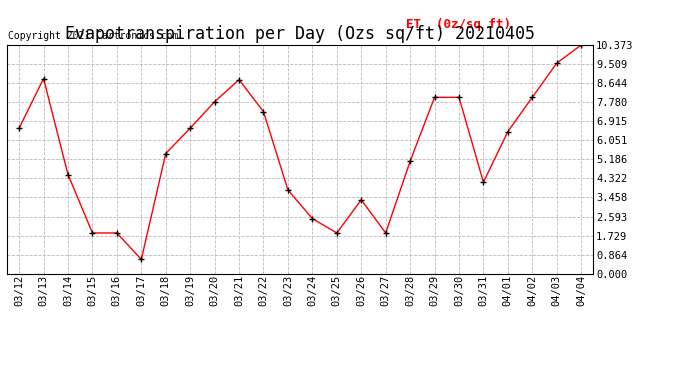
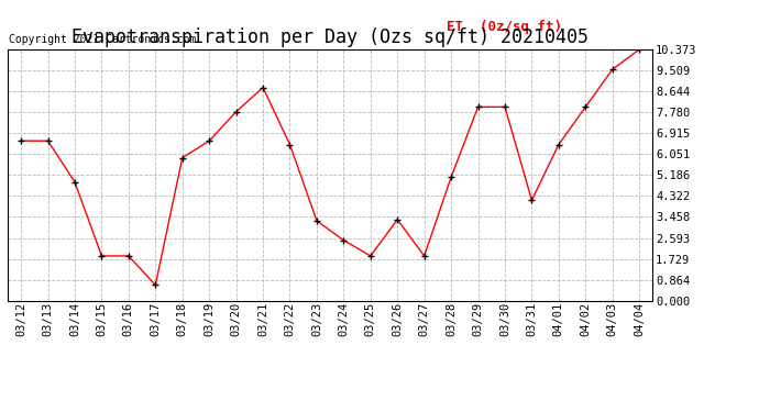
03/13: 8.85 -> 6.60
03/14: 4.50 -> 4.90
03/18: 5.45 -> 5.90
03/22: 7.35 -> 6.45
03/23: 3.80 -> 3.30
